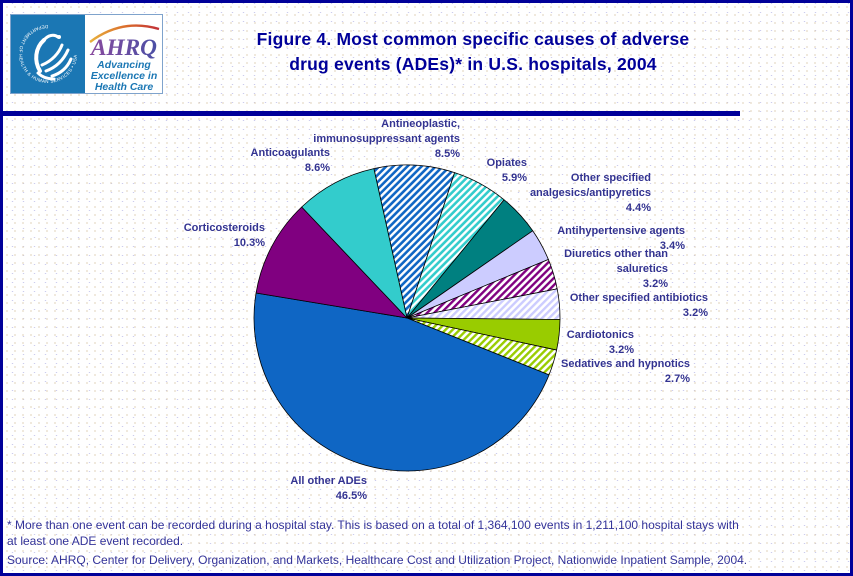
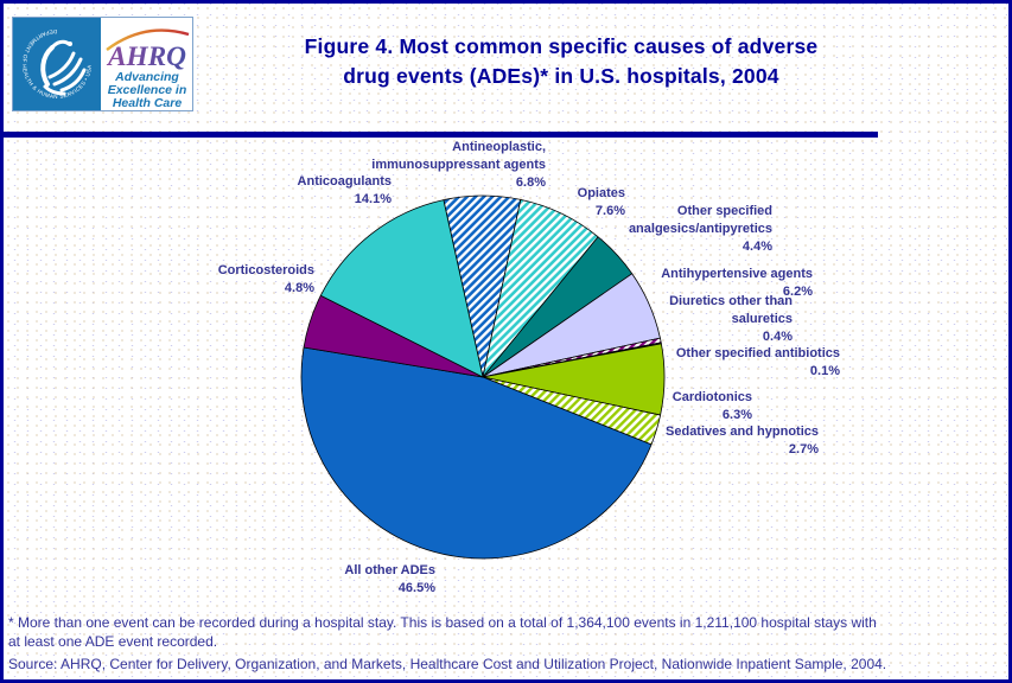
Antineoplastic, immunosuppressant agents: 8.5% -> 6.8%
Opiates: 5.9% -> 7.6%
Antihypertensive agents: 3.4% -> 6.2%
Diuretics other than saluretics: 3.2% -> 0.4%
Other specified antibiotics: 3.2% -> 0.1%
Cardiotonics: 3.2% -> 6.3%
Corticosteroids: 10.3% -> 4.8%
Anticoagulants: 8.6% -> 14.1%
